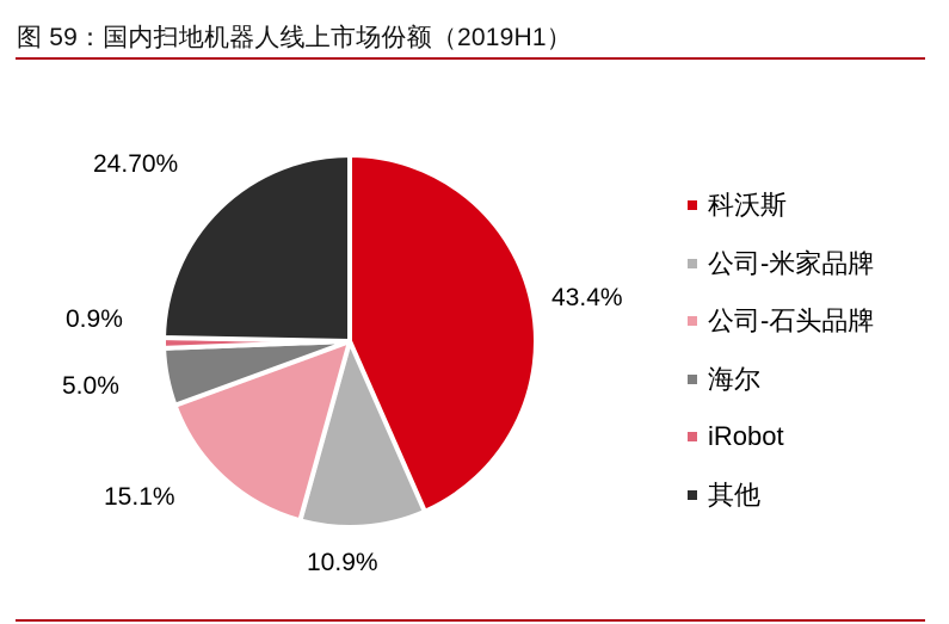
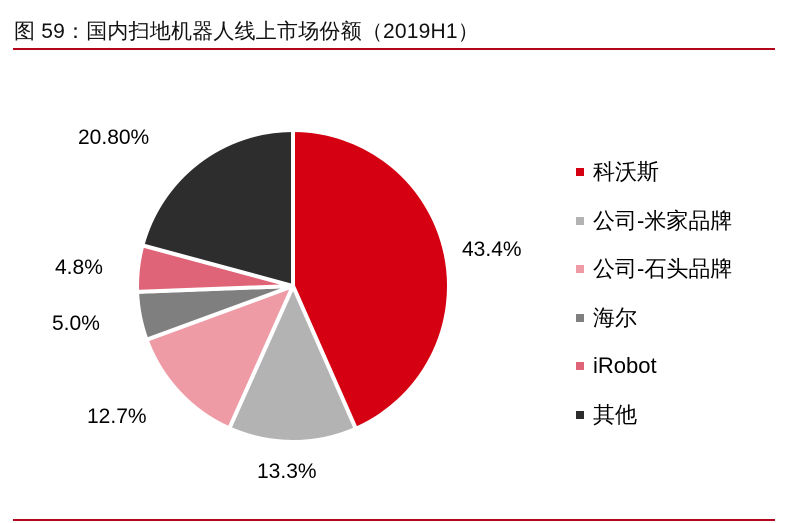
公司-米家品牌: 10.9% -> 13.3%
公司-石头品牌: 15.1% -> 12.7%
iRobot: 0.9% -> 4.8%
其他: 24.70% -> 20.80%
